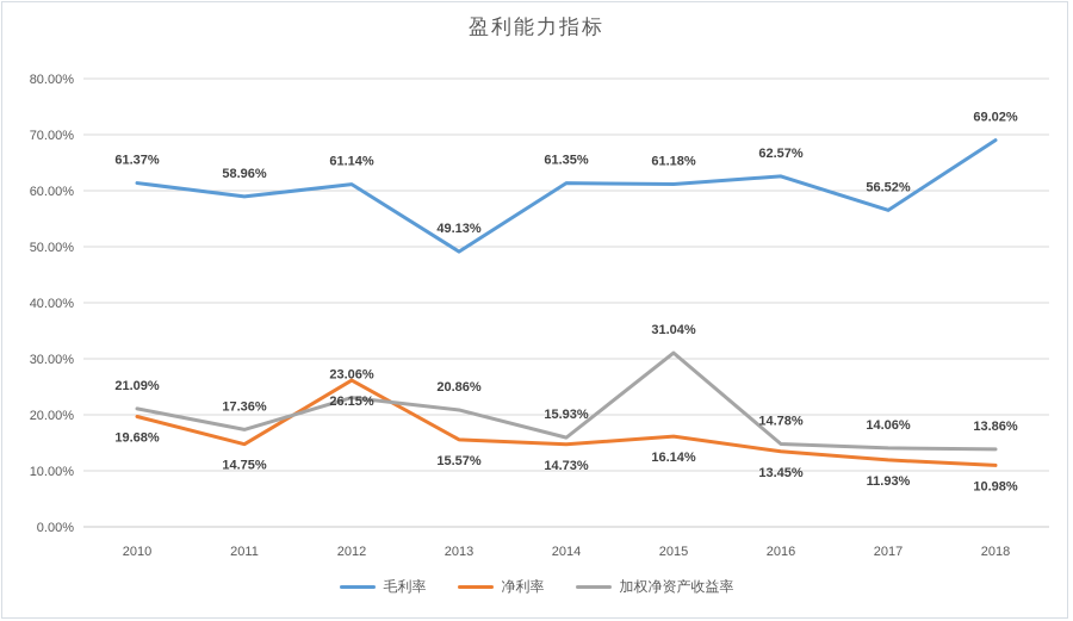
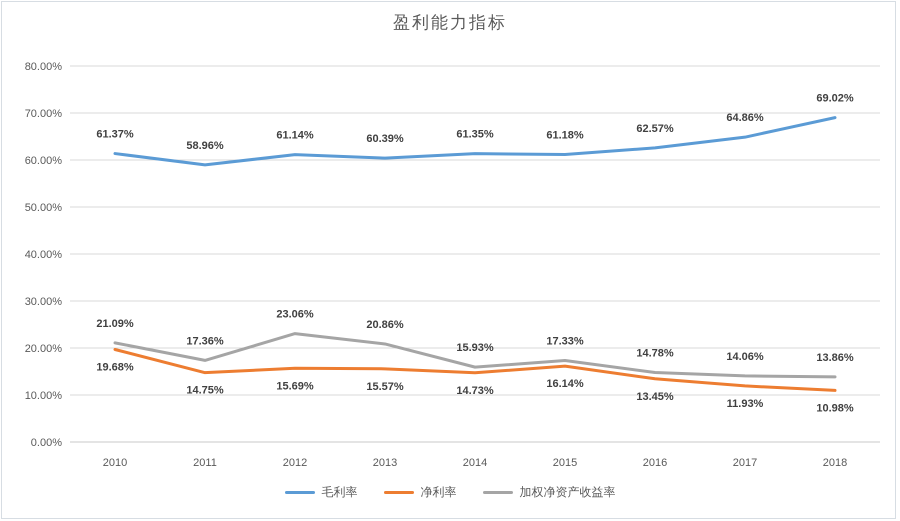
净利率/2012: 26.15% -> 15.69%
毛利率/2013: 49.13% -> 60.39%
加权净资产收益率/2015: 31.04% -> 17.33%
毛利率/2017: 56.52% -> 64.86%
